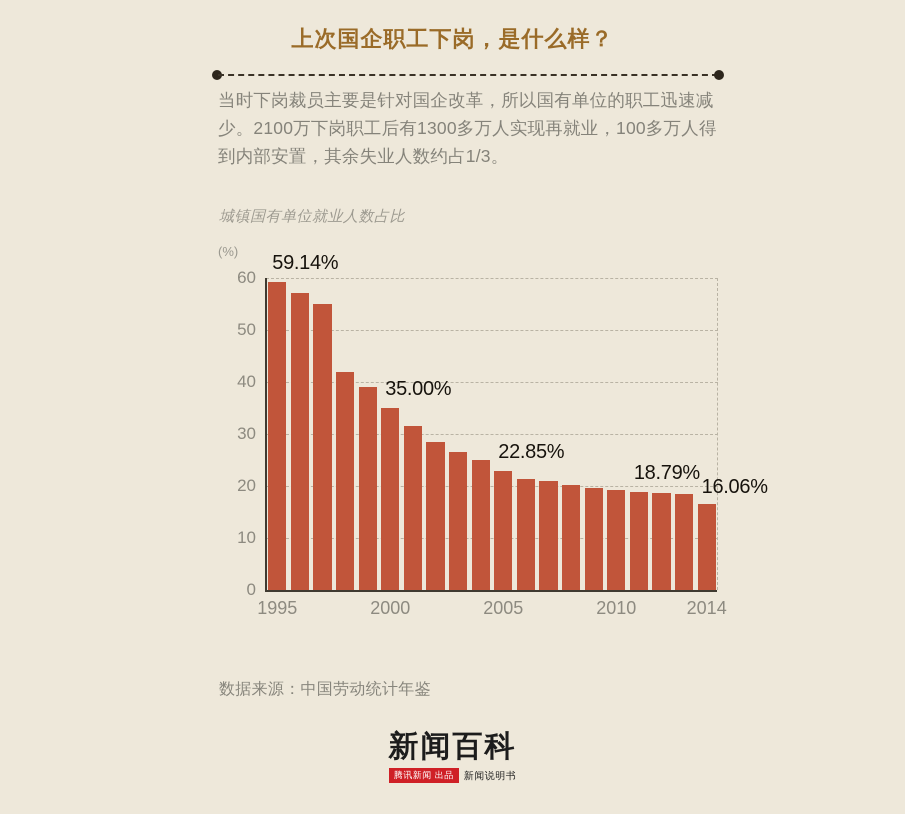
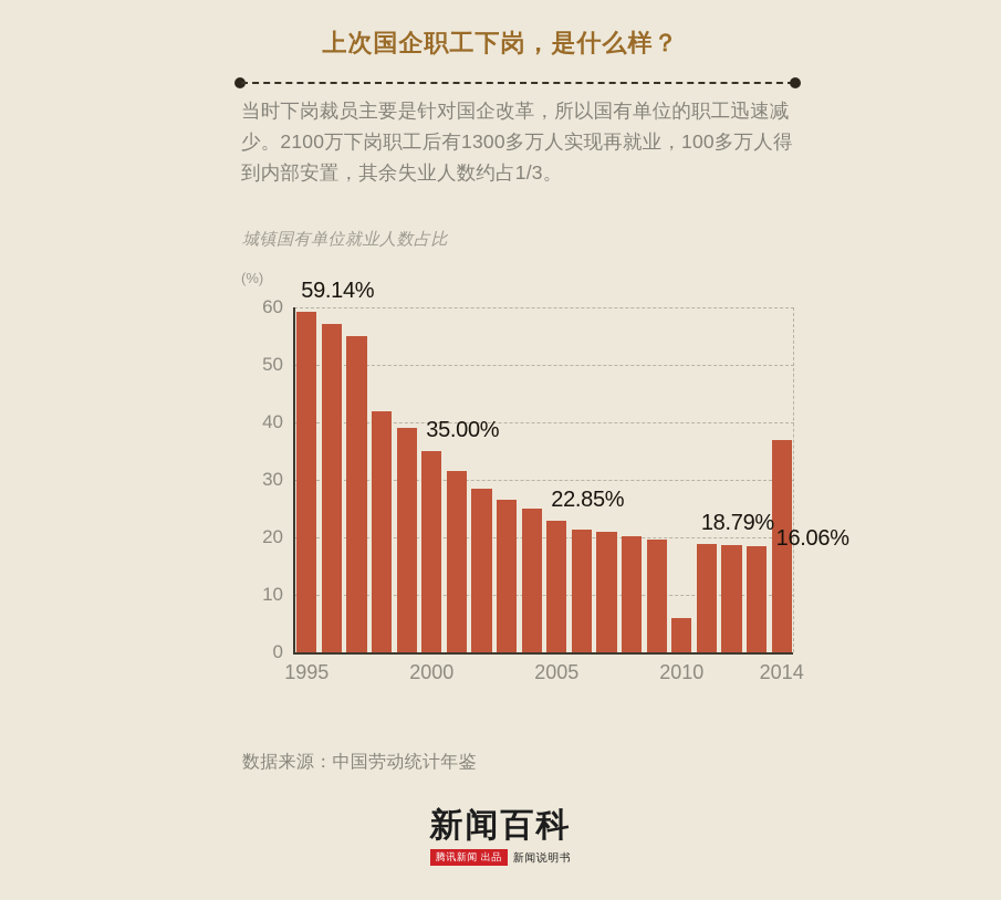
2010: 19 -> 6
2014: 17 -> 37
